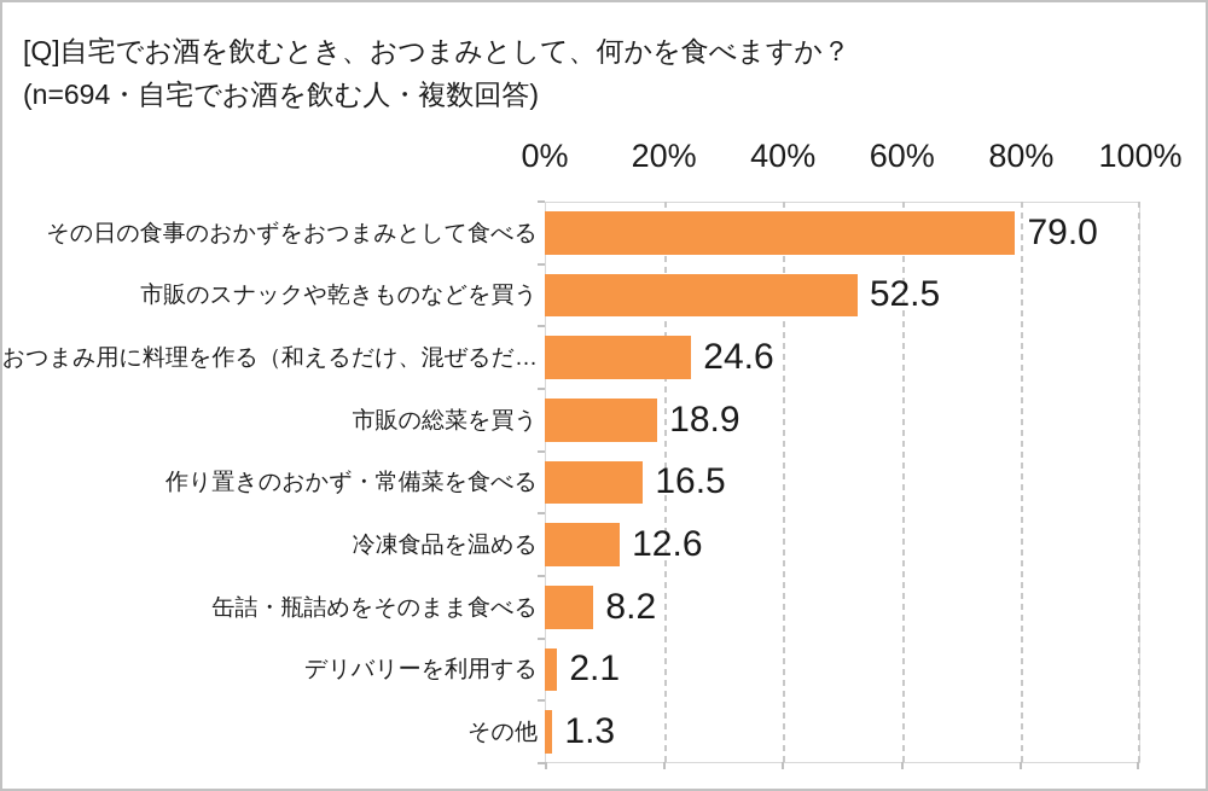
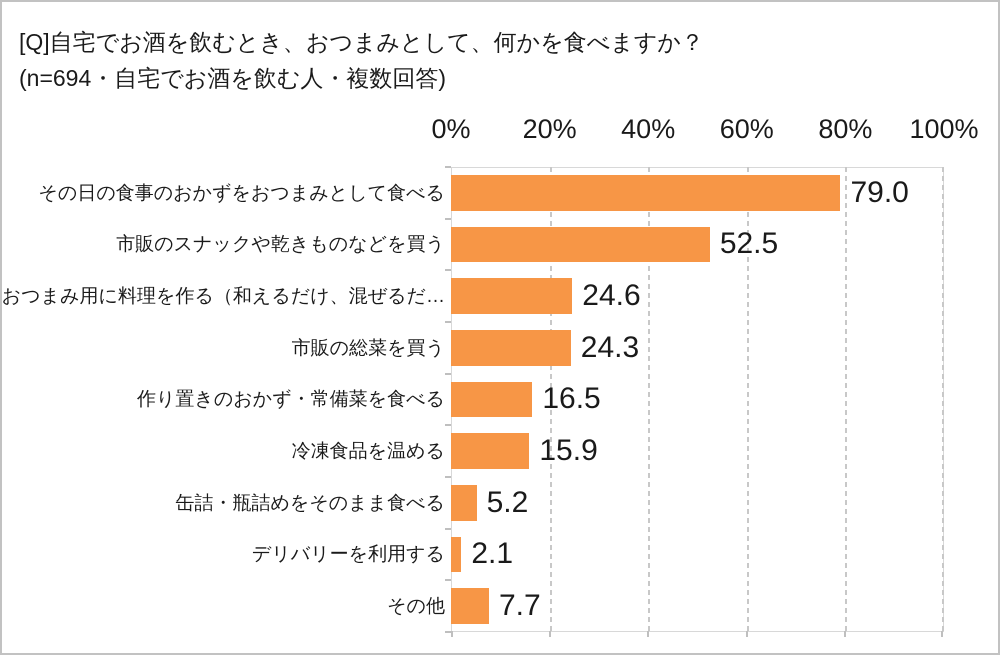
市販の総菜を買う: 18.9 -> 24.3
冷凍食品を温める: 12.6 -> 15.9
缶詰・瓶詰めをそのまま食べる: 8.2 -> 5.2
その他: 1.3 -> 7.7
